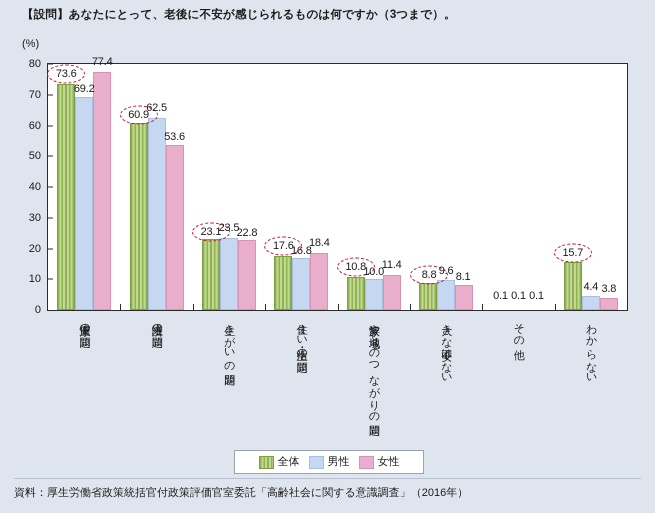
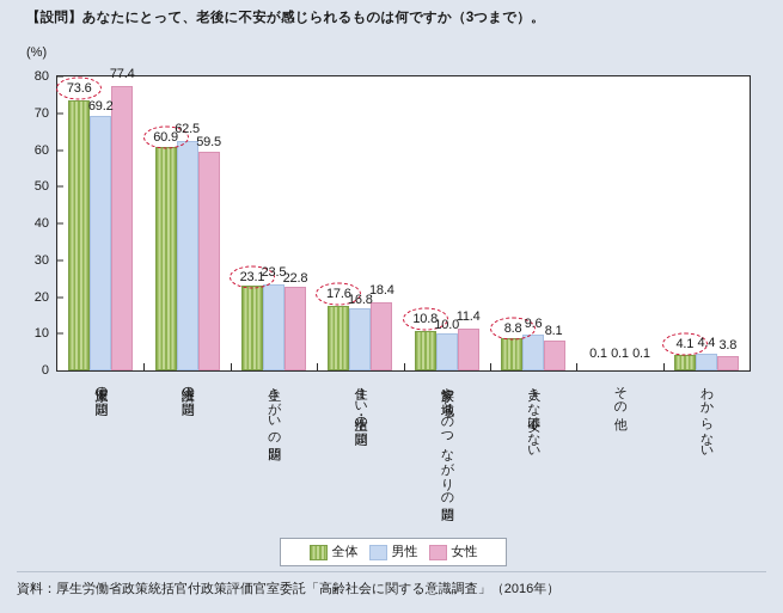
女性/経済上の問題: 53.6 -> 59.5
全体/わからない: 15.7 -> 4.1
